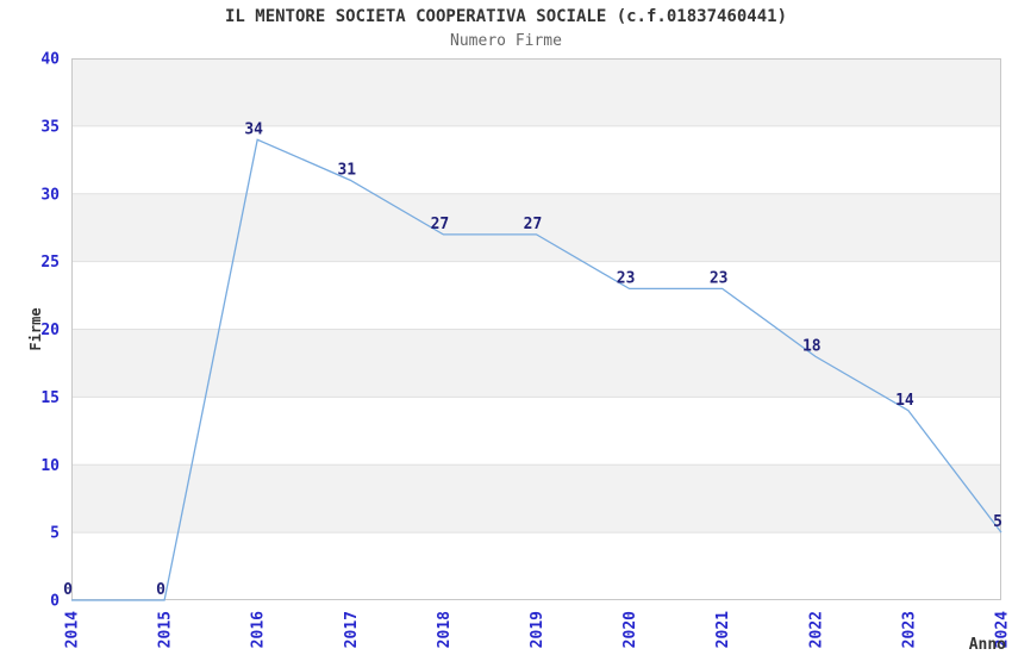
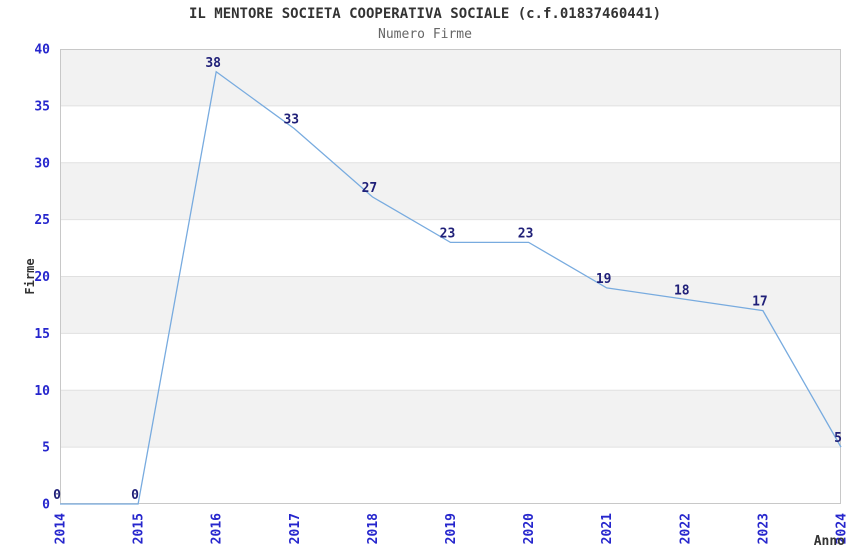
2016: 34 -> 38
2017: 31 -> 33
2019: 27 -> 23
2021: 23 -> 19
2023: 14 -> 17
